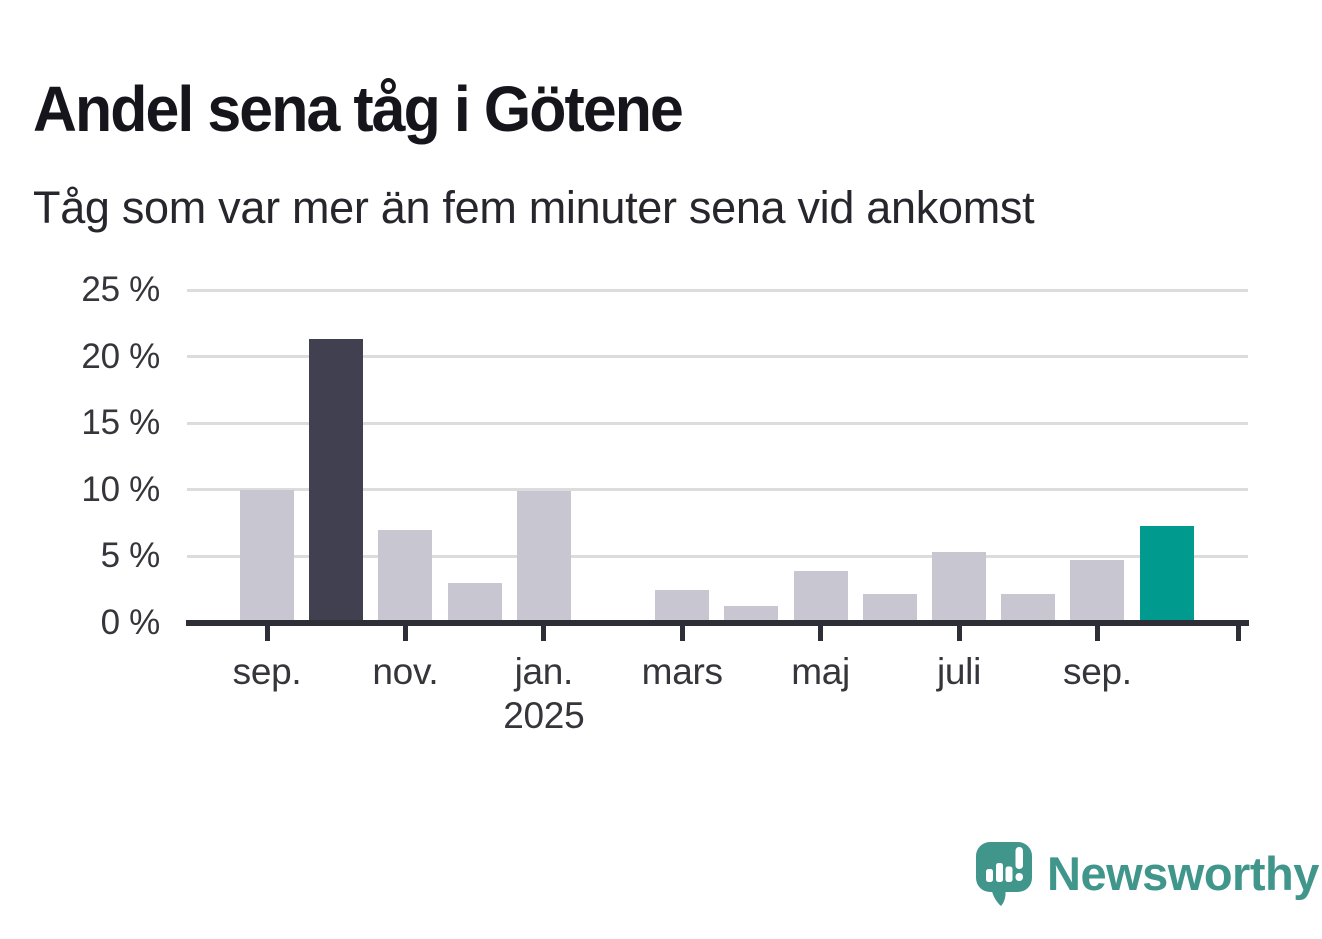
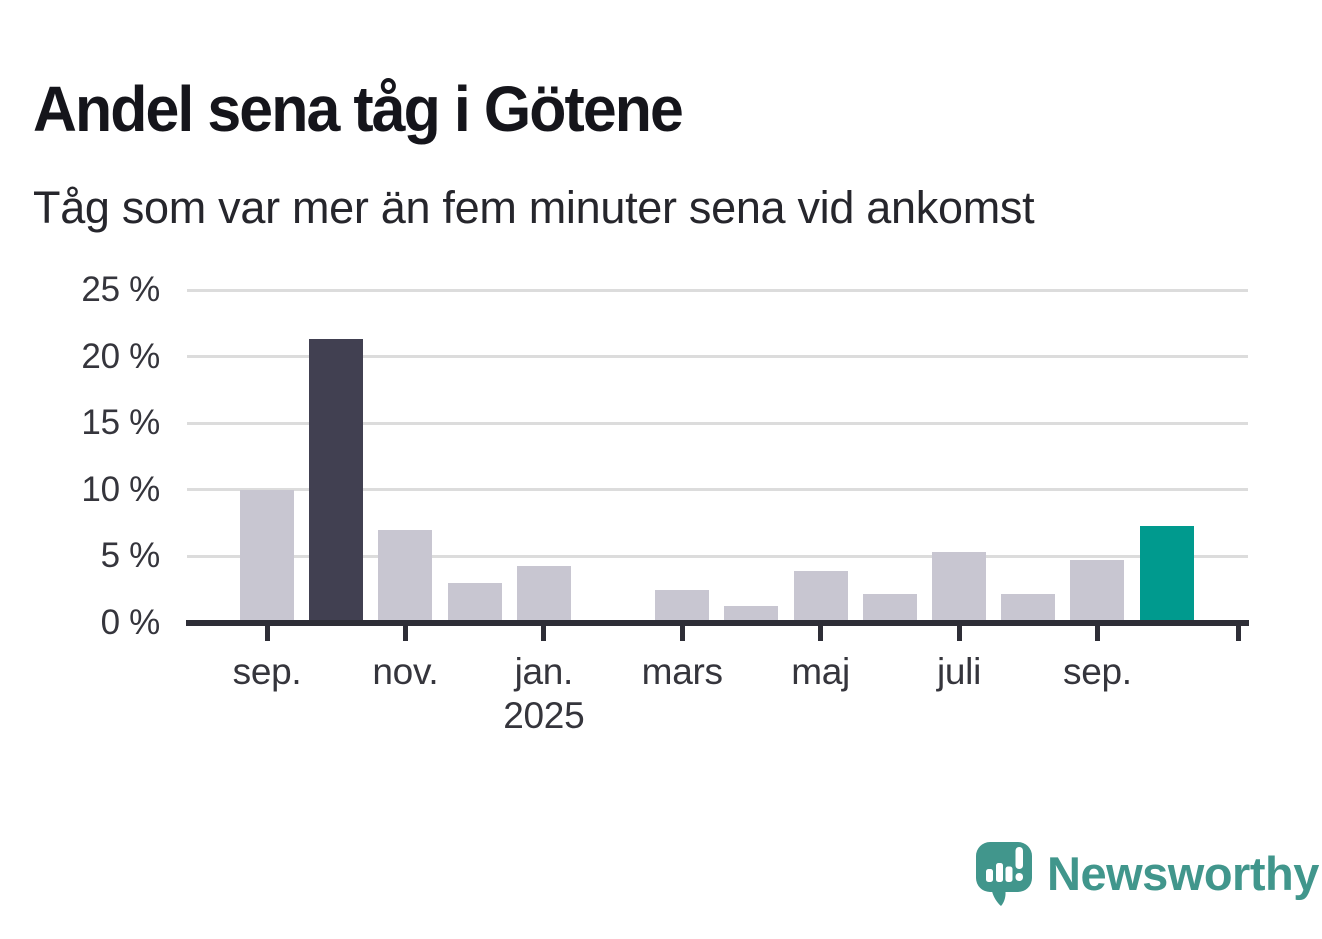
jan. 2025: 9.9% -> 4.3%
